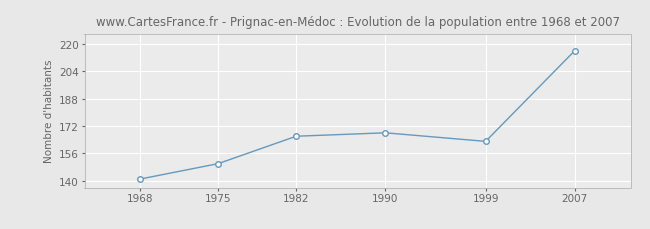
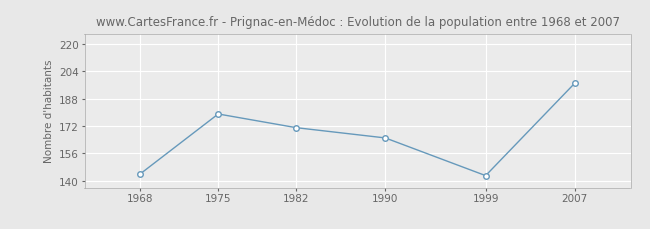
1968: 141 -> 144
1975: 150 -> 179
1982: 166 -> 171
1990: 168 -> 165
1999: 163 -> 143
2007: 216 -> 197
